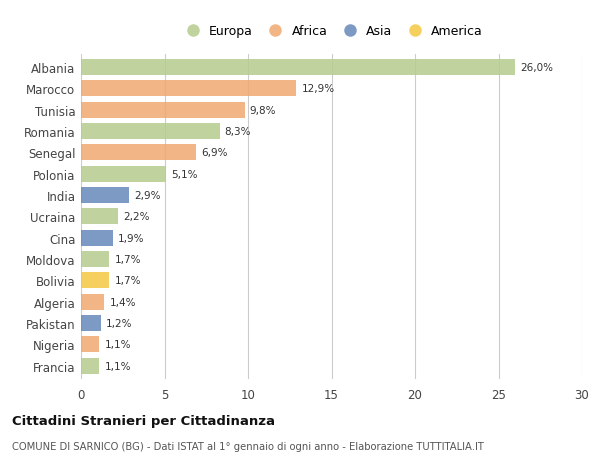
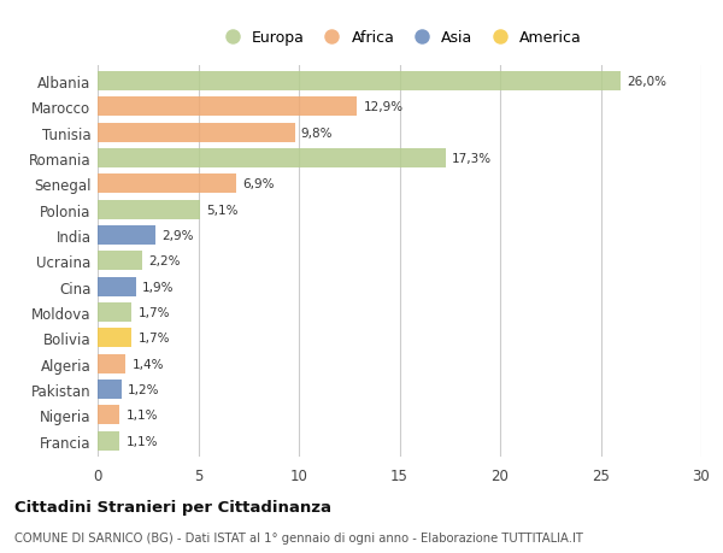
Romania: 8,3% -> 17,3%
